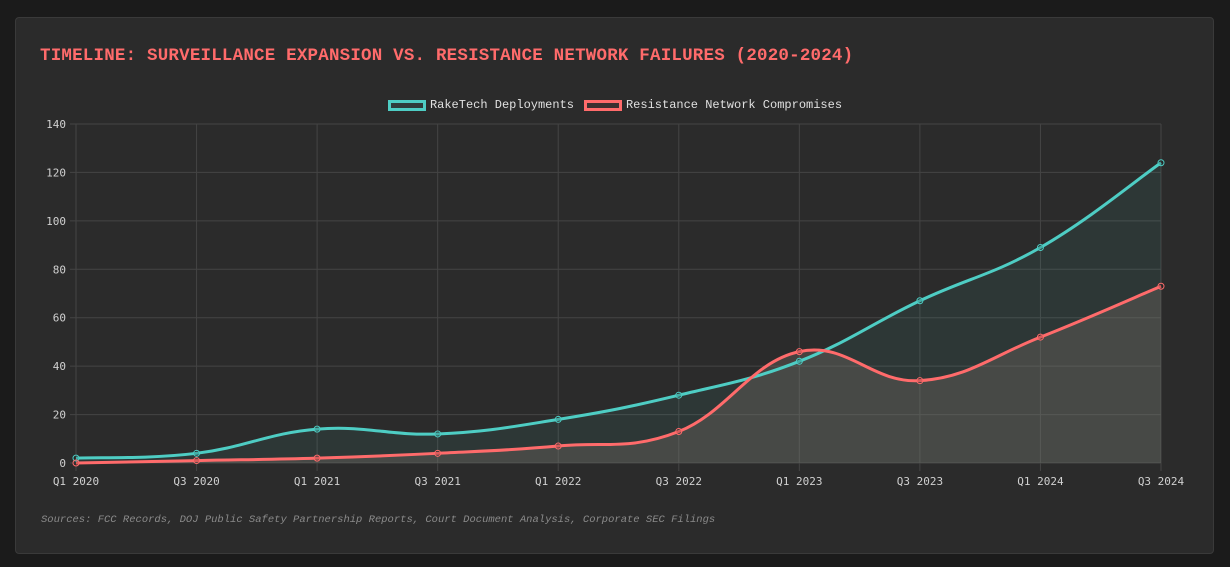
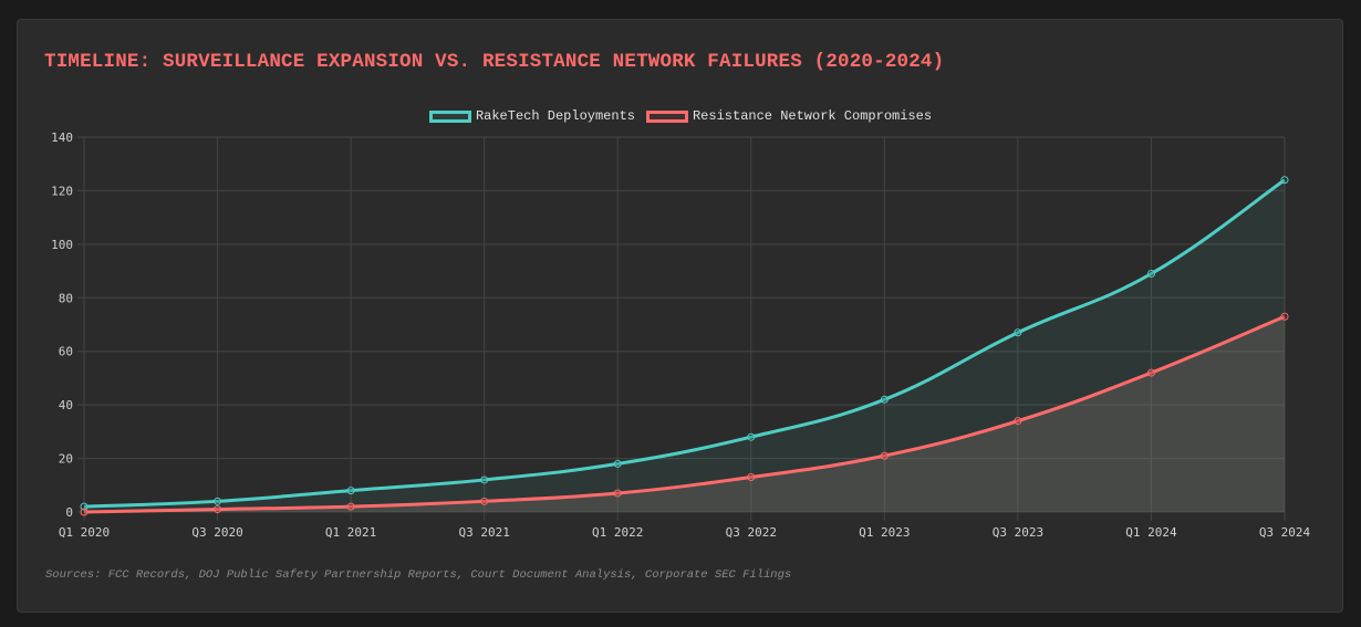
RakeTech Deployments/Q1 2021: 14 -> 8
Resistance Network Compromises/Q1 2023: 46 -> 21
